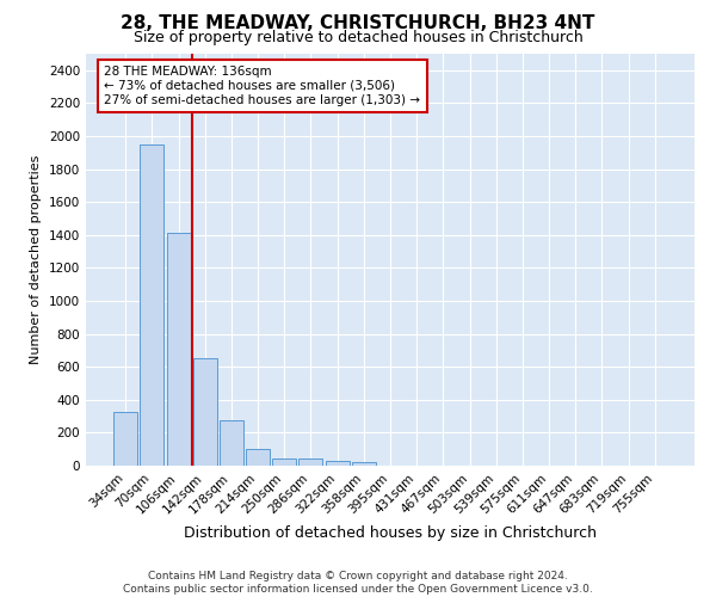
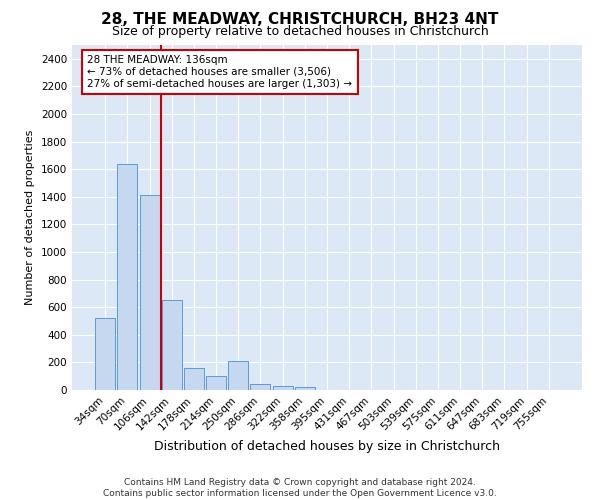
34sqm: 320 -> 520
70sqm: 1950 -> 1640
178sqm: 280 -> 160
250sqm: 50 -> 210
